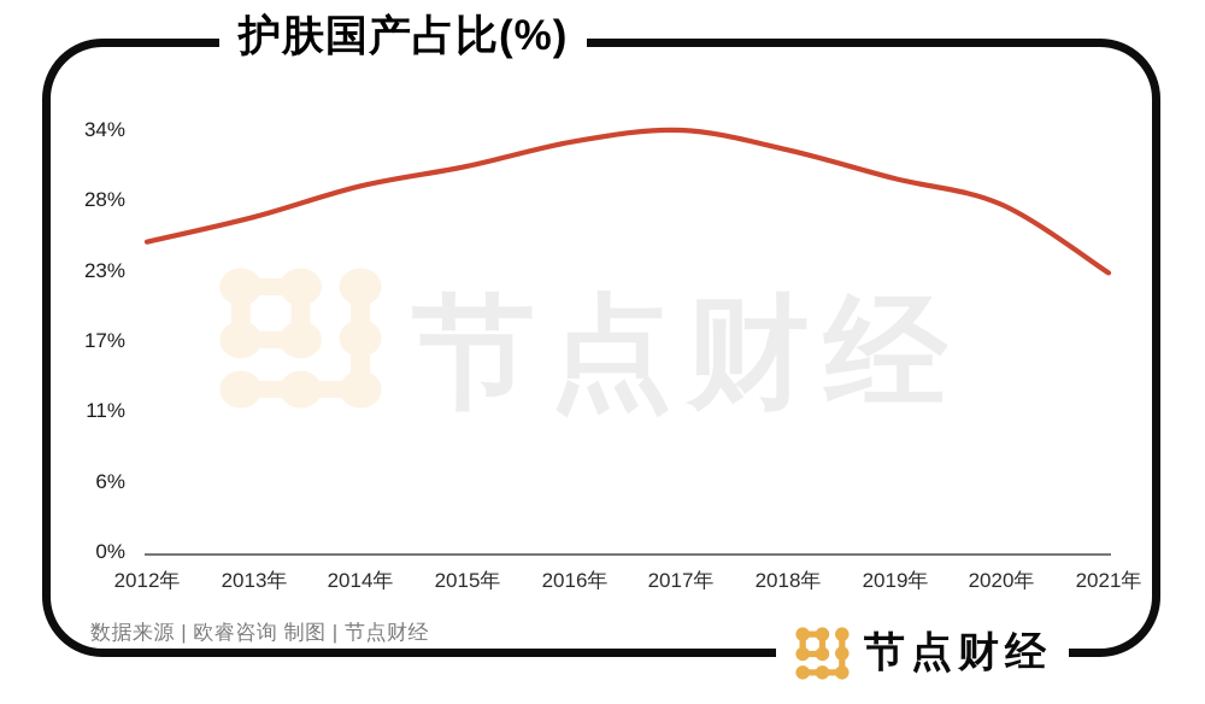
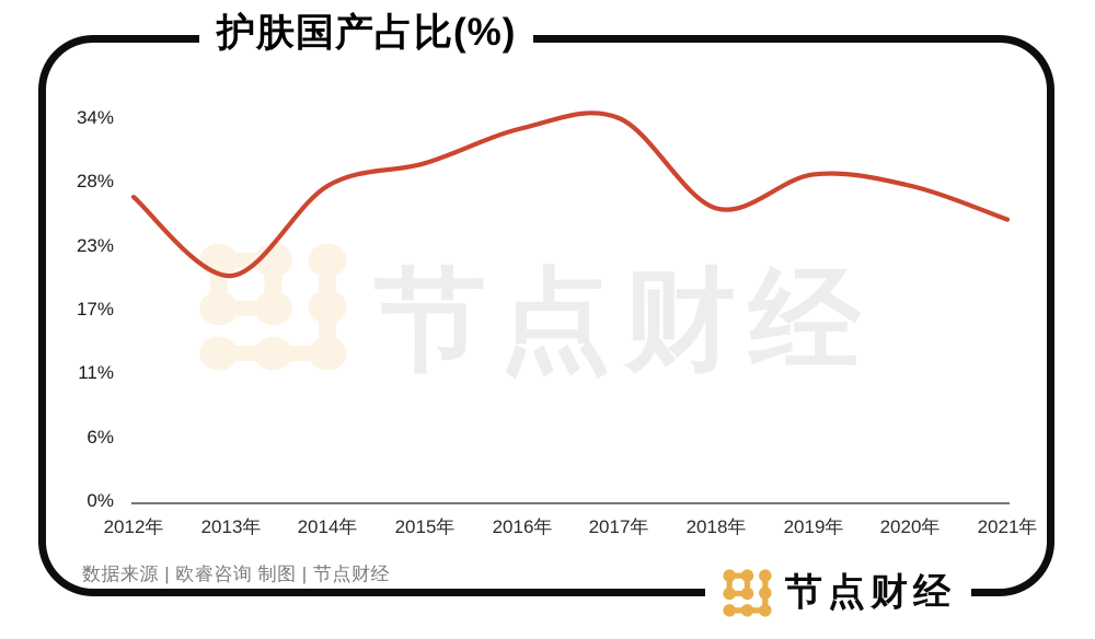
2012年: 25% -> 27%
2013年: 27% -> 20%
2014年: 30% -> 28%
2015年: 31% -> 30%
2018年: 32% -> 26%
2019年: 30% -> 29%
2021年: 22% -> 25%
